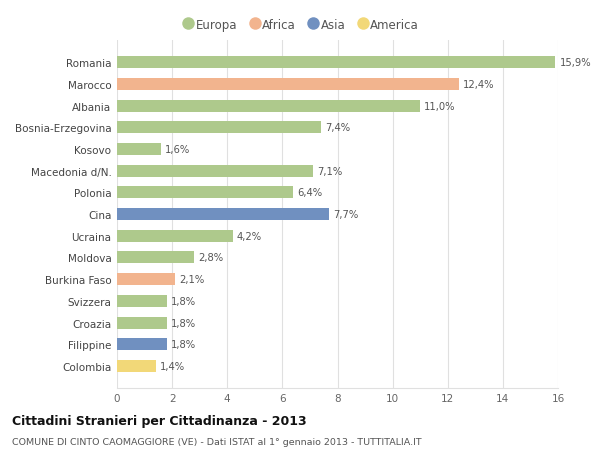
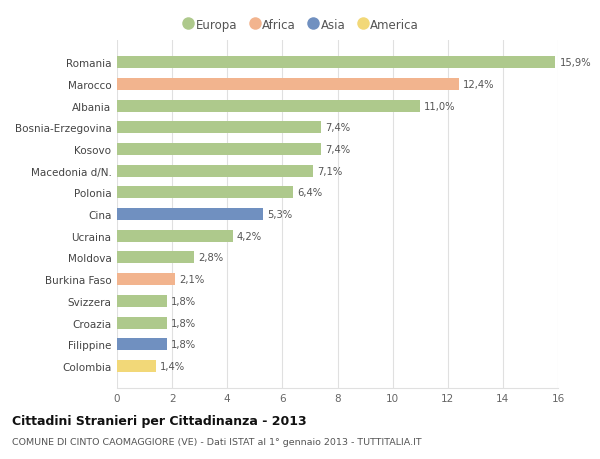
Kosovo: 1,6% -> 7,4%
Cina: 7,7% -> 5,3%
